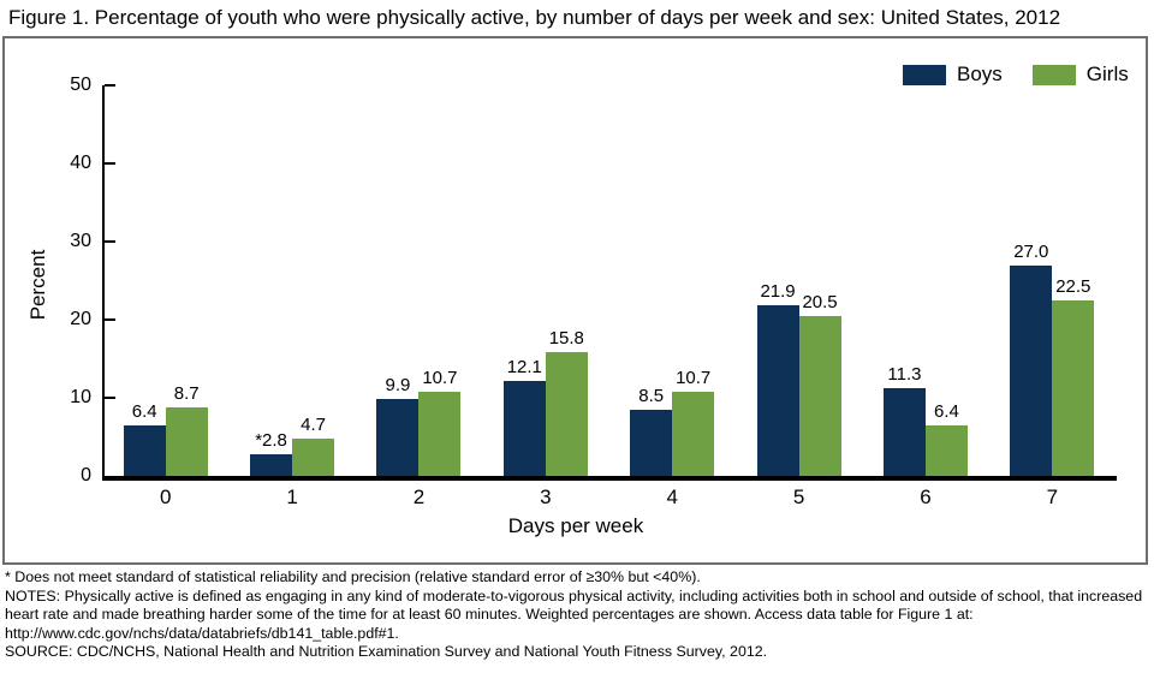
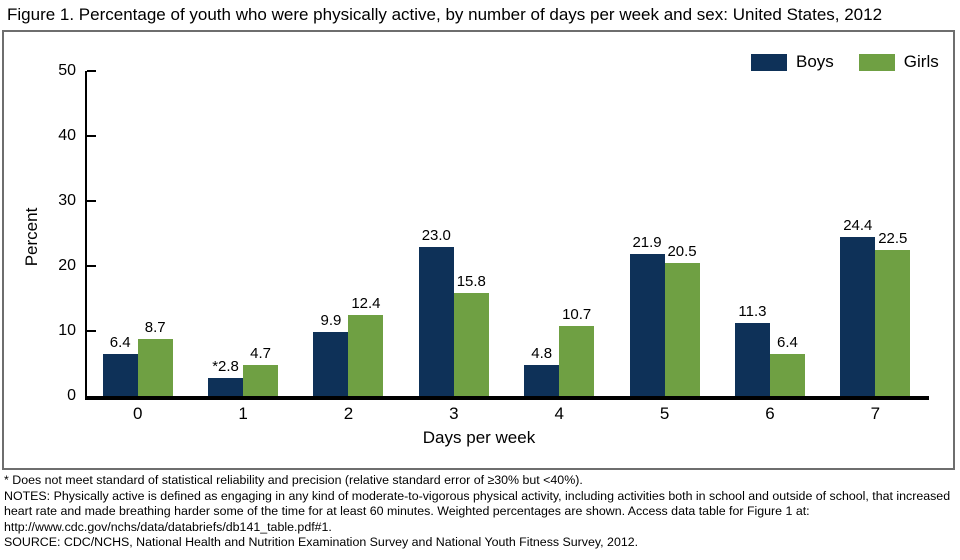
Girls/2: 10.7 -> 12.4
Boys/3: 12.1 -> 23.0
Boys/4: 8.5 -> 4.8
Boys/7: 27.0 -> 24.4
